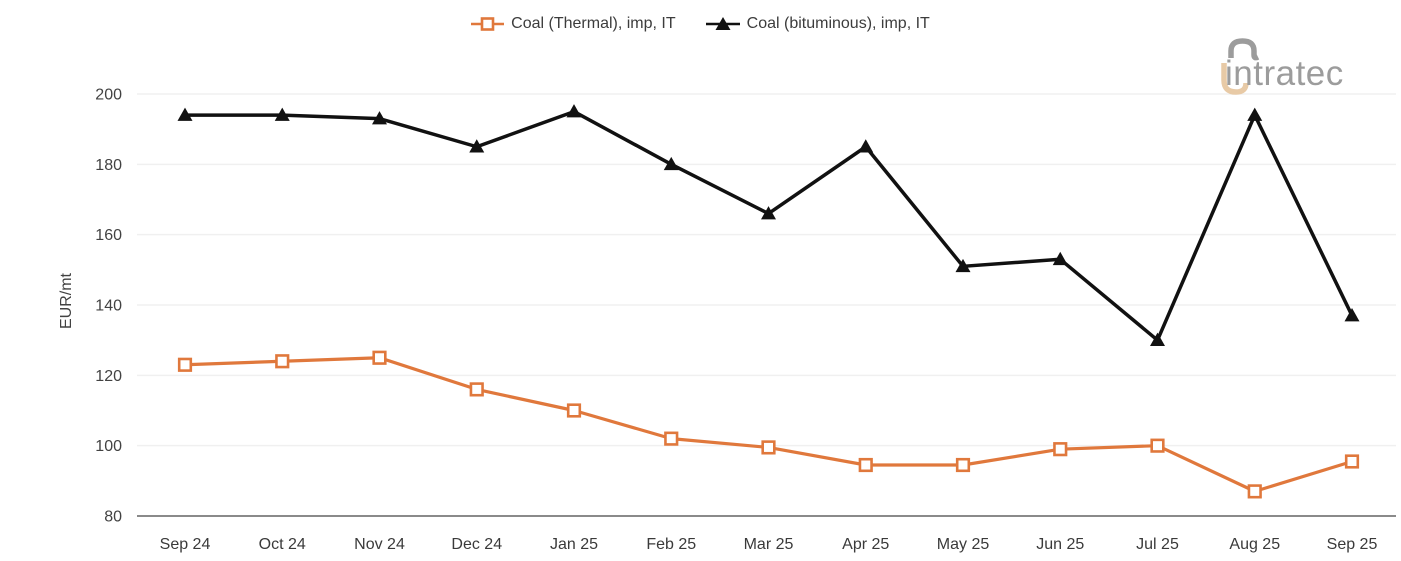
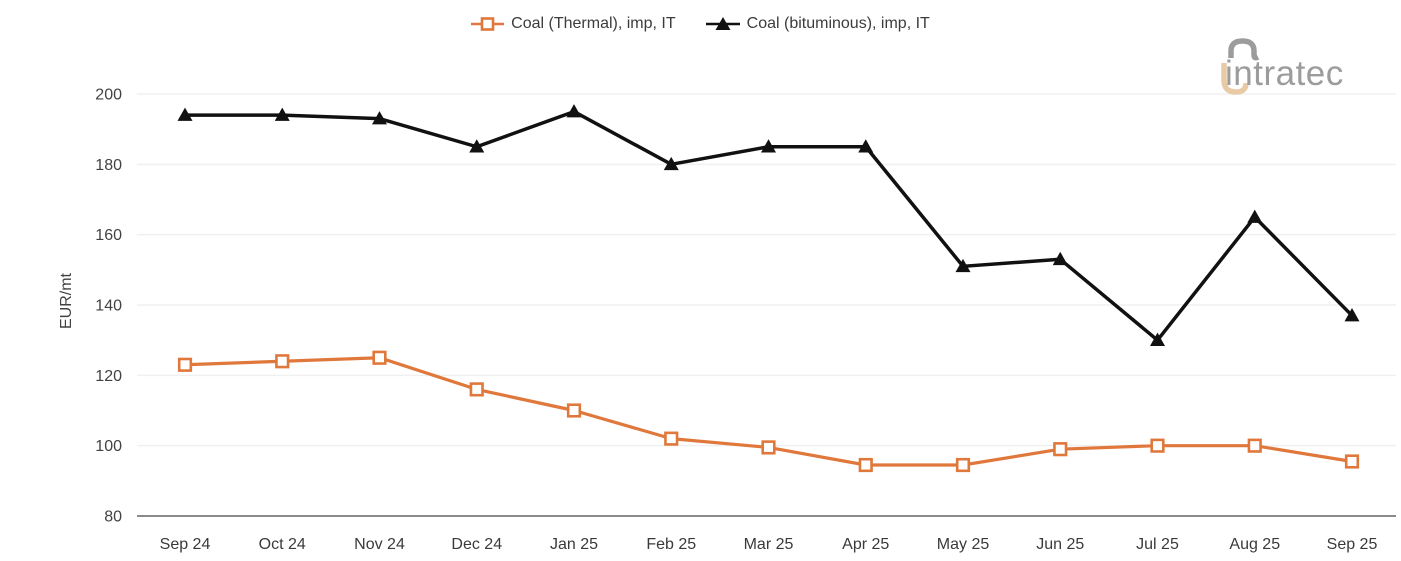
Coal (bituminous), imp, IT/Mar 25: 166 -> 185
Coal (Thermal), imp, IT/Aug 25: 87 -> 100
Coal (bituminous), imp, IT/Aug 25: 194 -> 165
